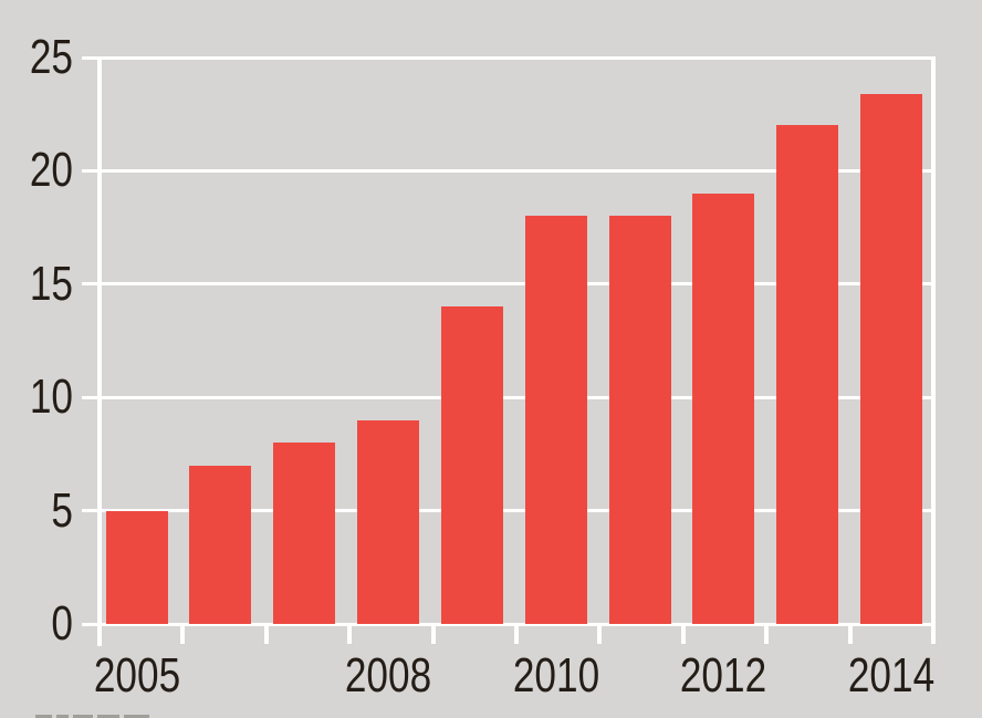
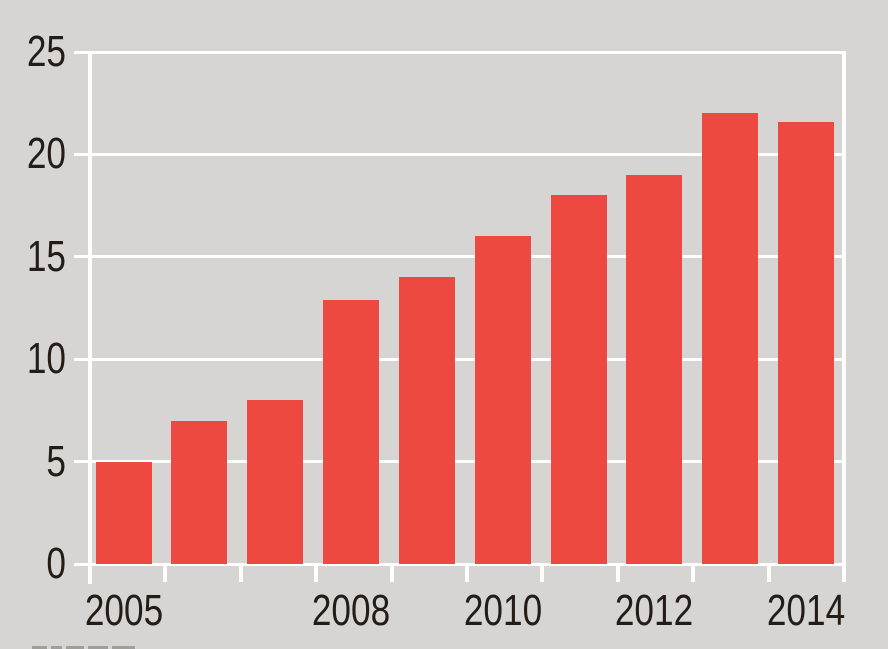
2008: 9.0 -> 12.9
2010: 18.0 -> 16.0
2014: 23.4 -> 21.6
